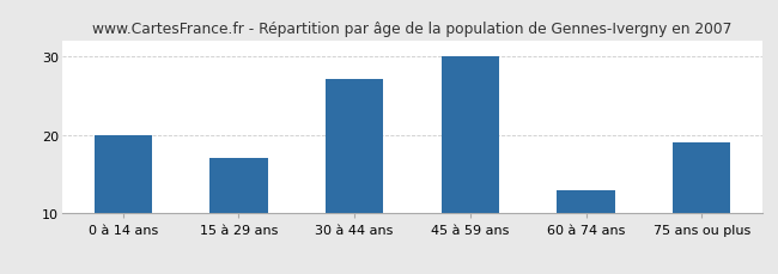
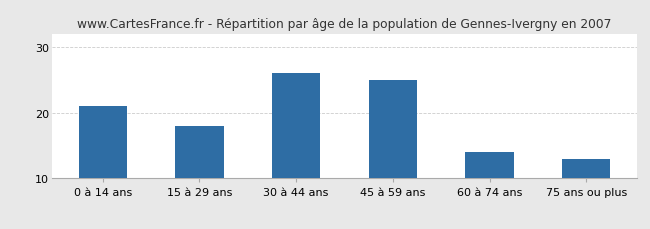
0 à 14 ans: 20 -> 21
15 à 29 ans: 17 -> 18
30 à 44 ans: 27 -> 26
45 à 59 ans: 30 -> 25
60 à 74 ans: 13 -> 14
75 ans ou plus: 19 -> 13
